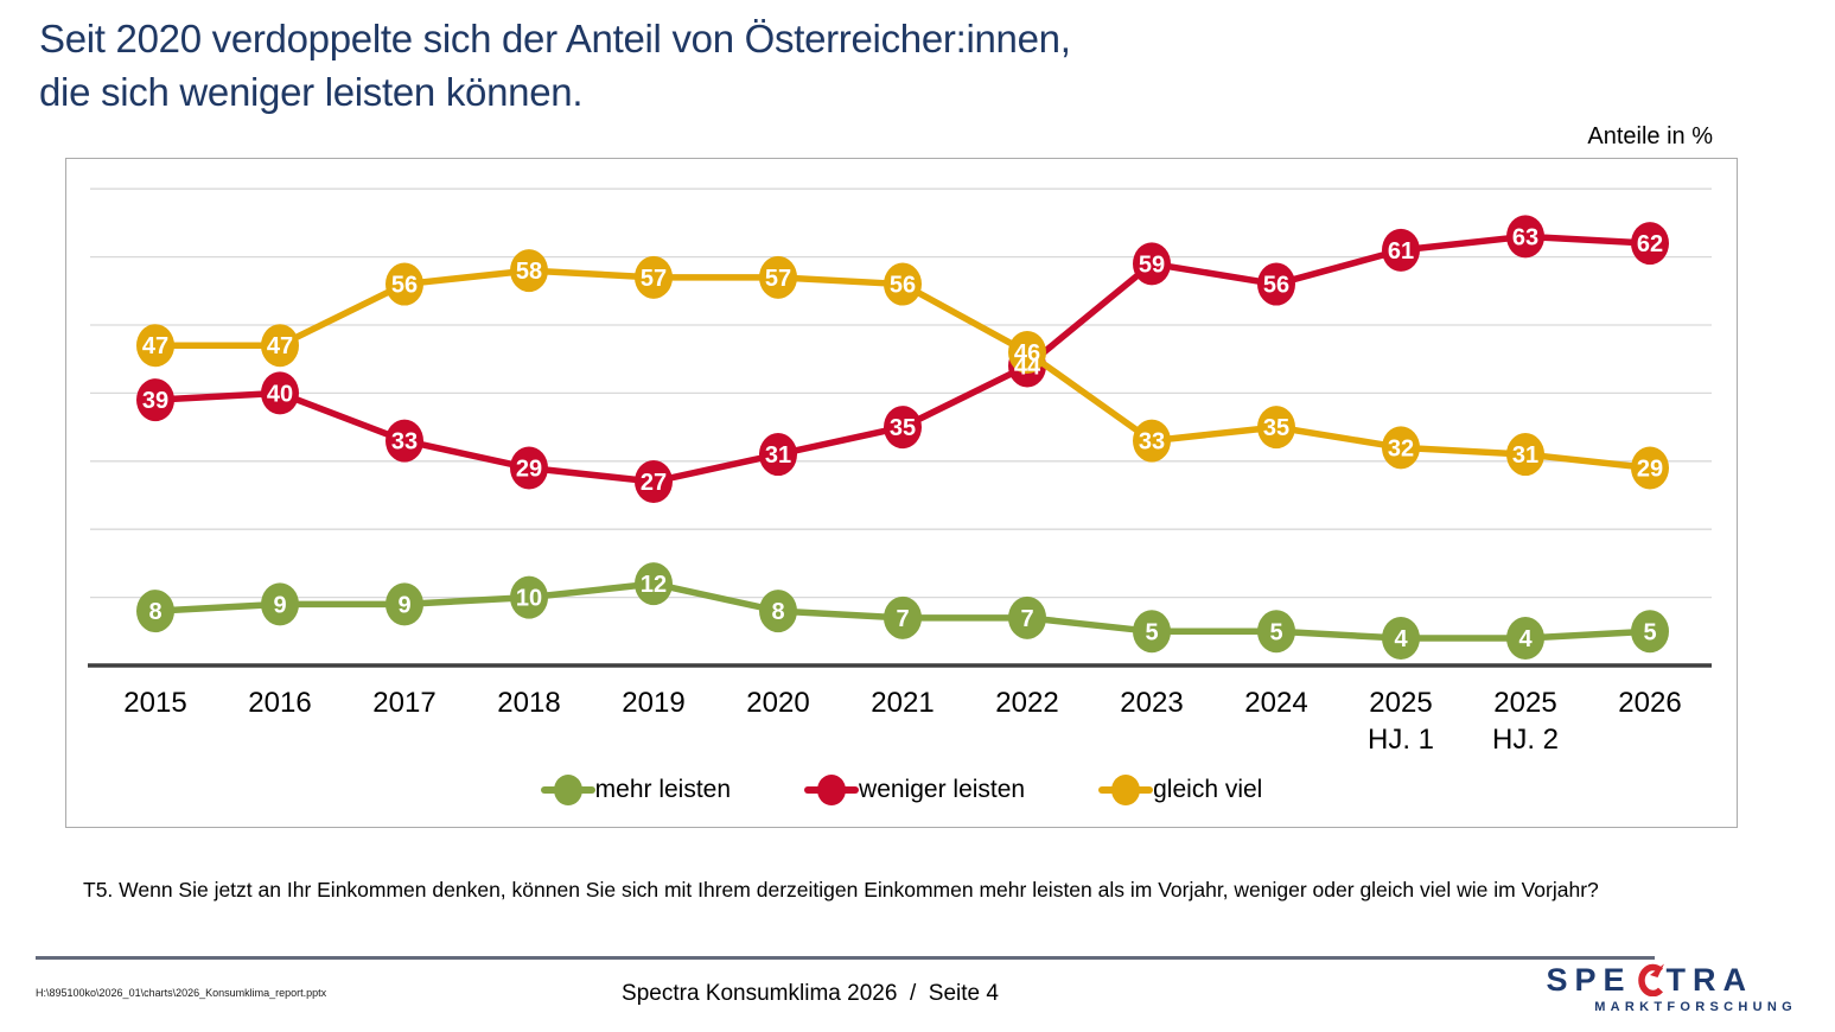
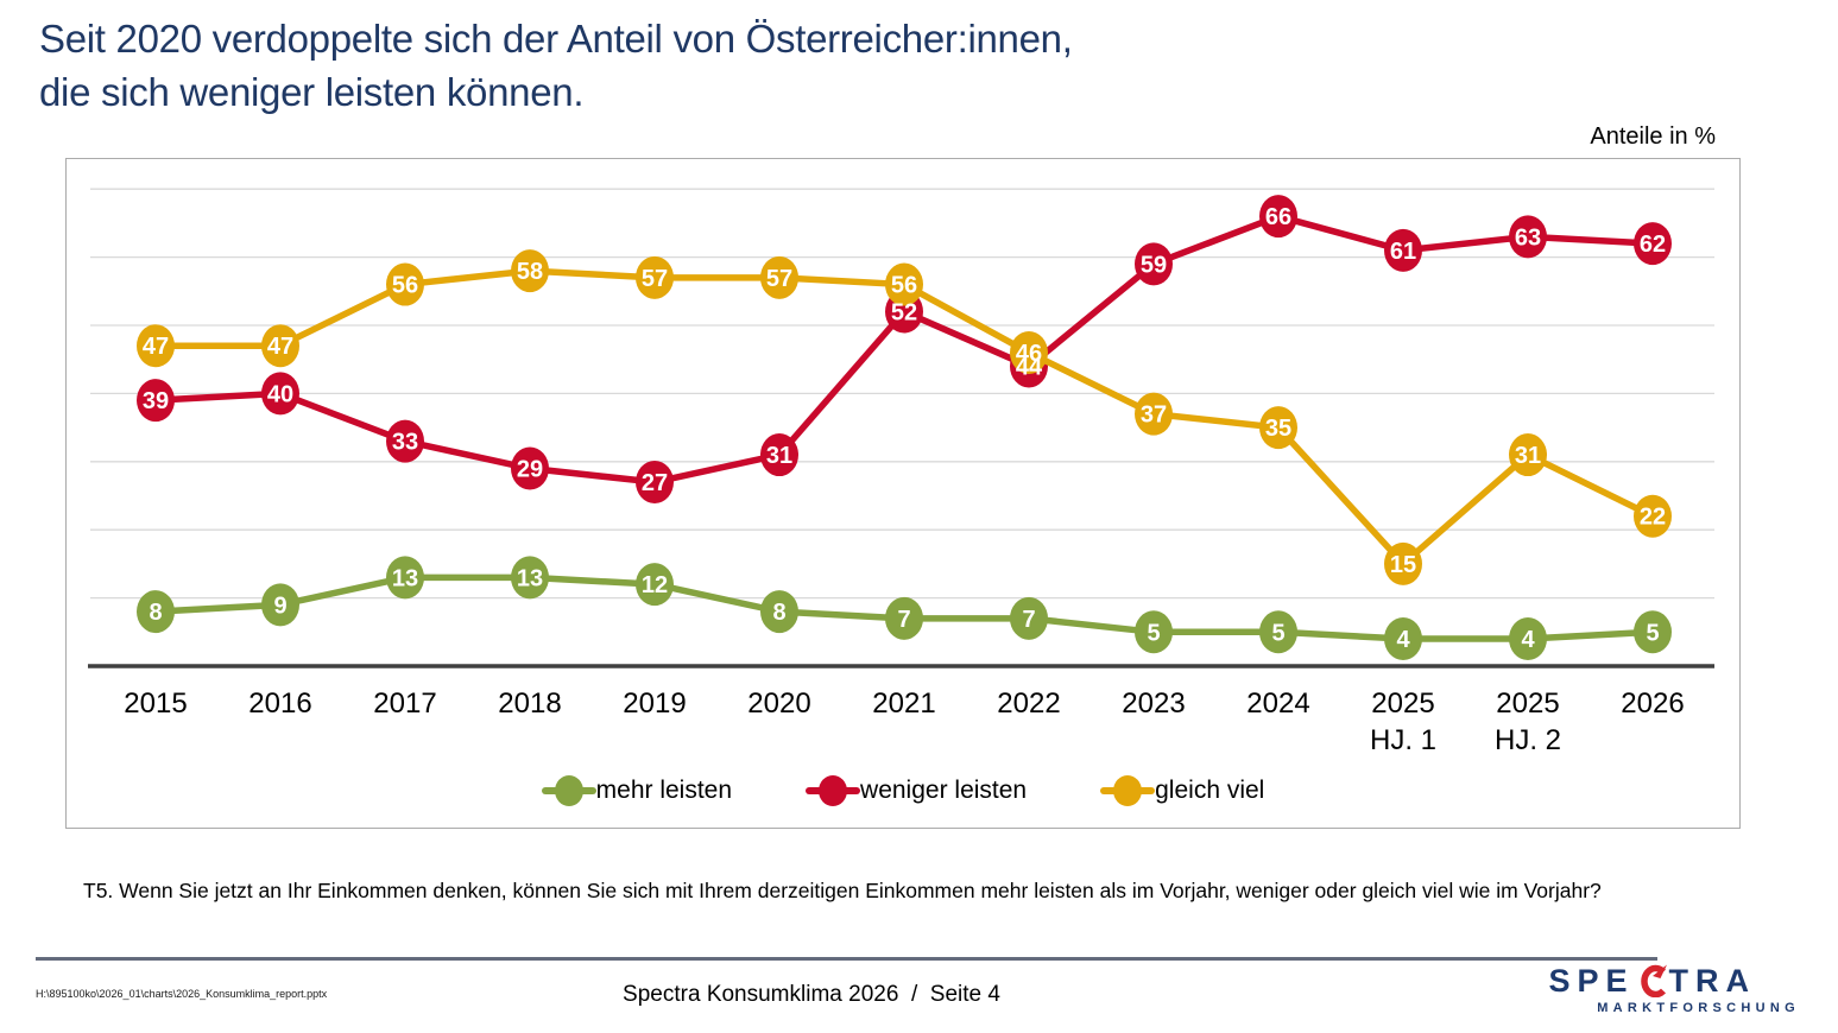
mehr leisten/2017: 9 -> 13
mehr leisten/2018: 10 -> 13
weniger leisten/2021: 35 -> 52
gleich viel/2023: 33 -> 37
weniger leisten/2024: 56 -> 66
gleich viel/2025 HJ. 1: 32 -> 15
gleich viel/2026: 29 -> 22
